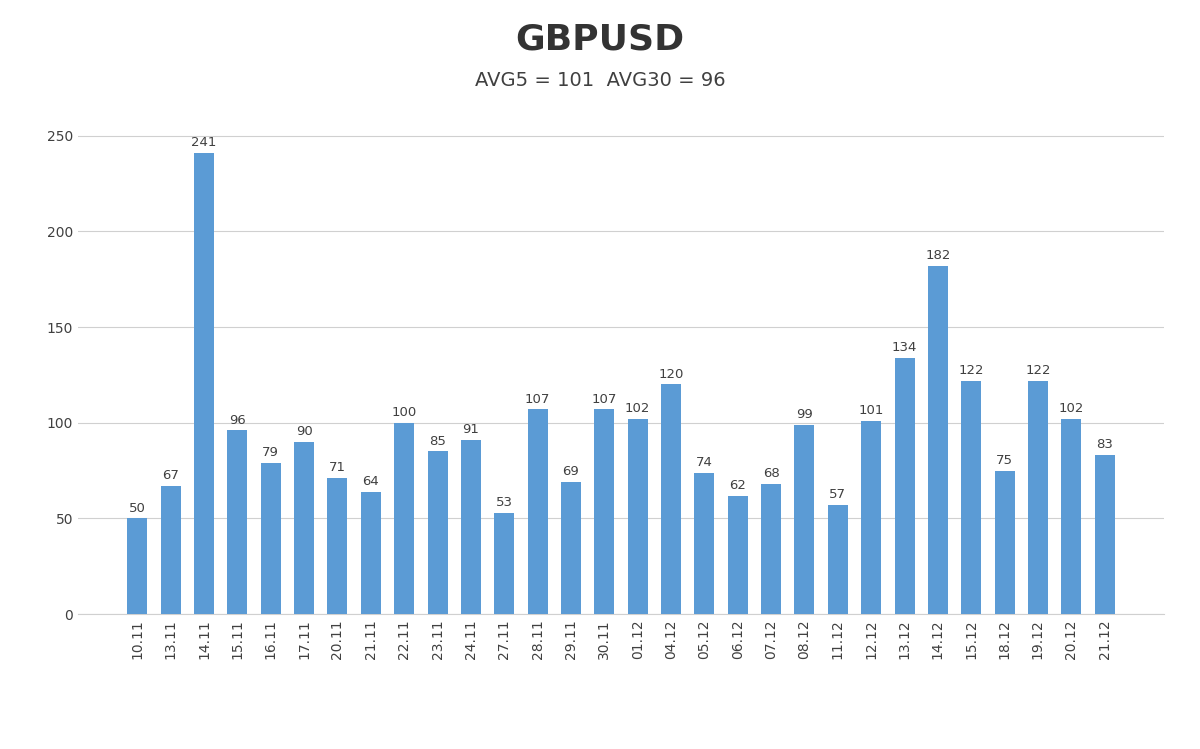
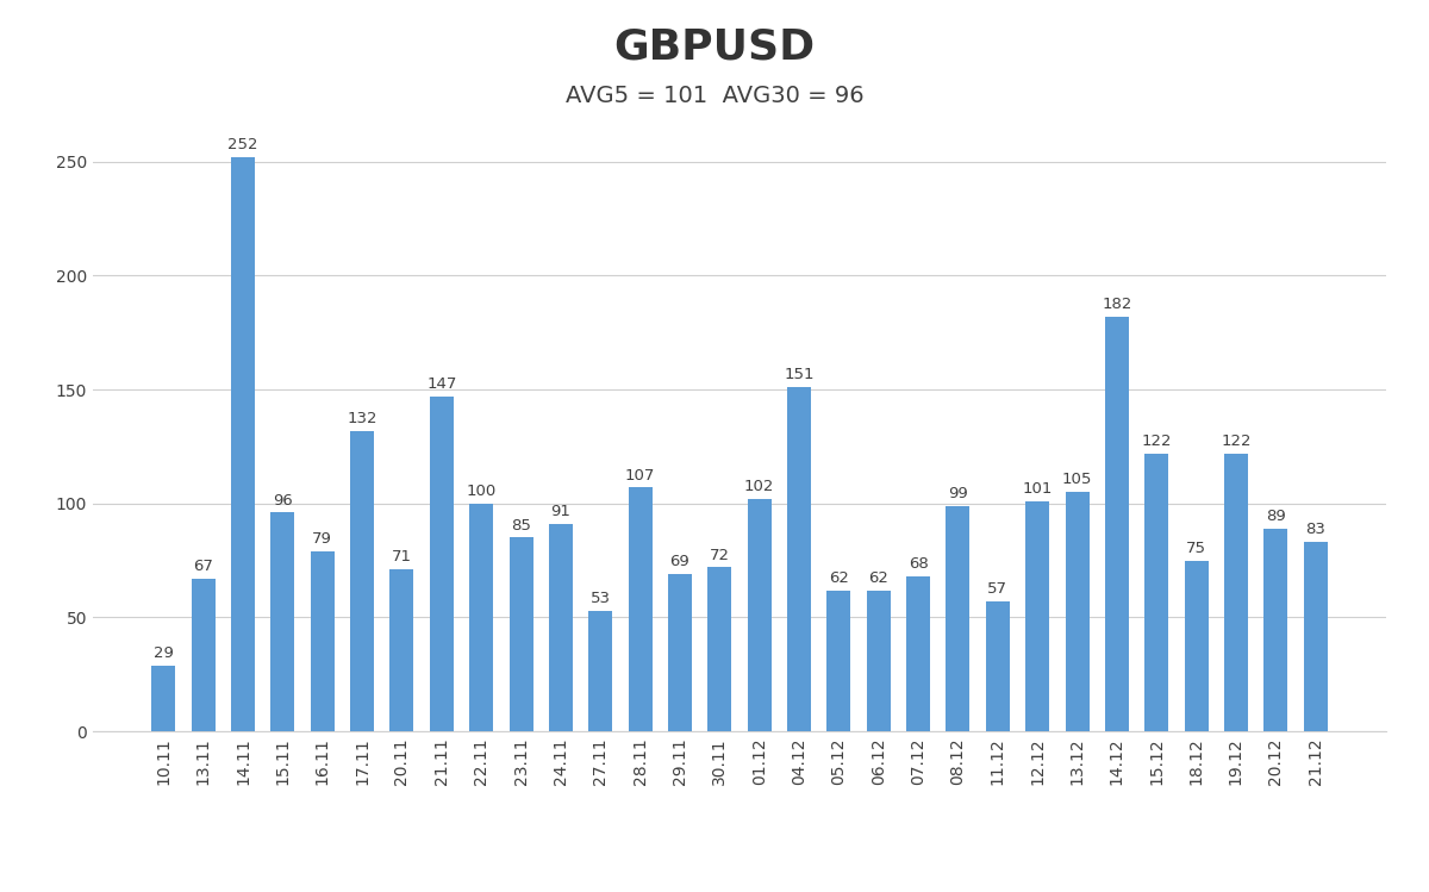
10.11: 50 -> 29
14.11: 241 -> 252
17.11: 90 -> 132
21.11: 64 -> 147
30.11: 107 -> 72
04.12: 120 -> 151
05.12: 74 -> 62
13.12: 134 -> 105
20.12: 102 -> 89
